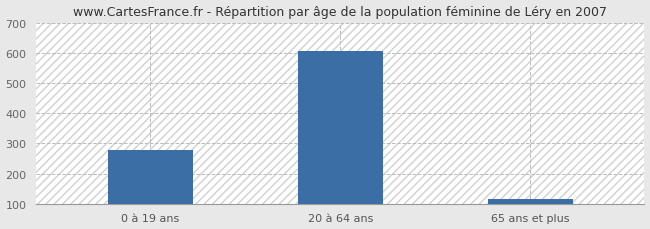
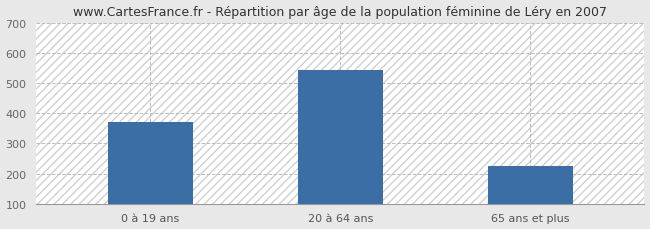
0 à 19 ans: 278 -> 370
20 à 64 ans: 608 -> 545
65 ans et plus: 115 -> 225
